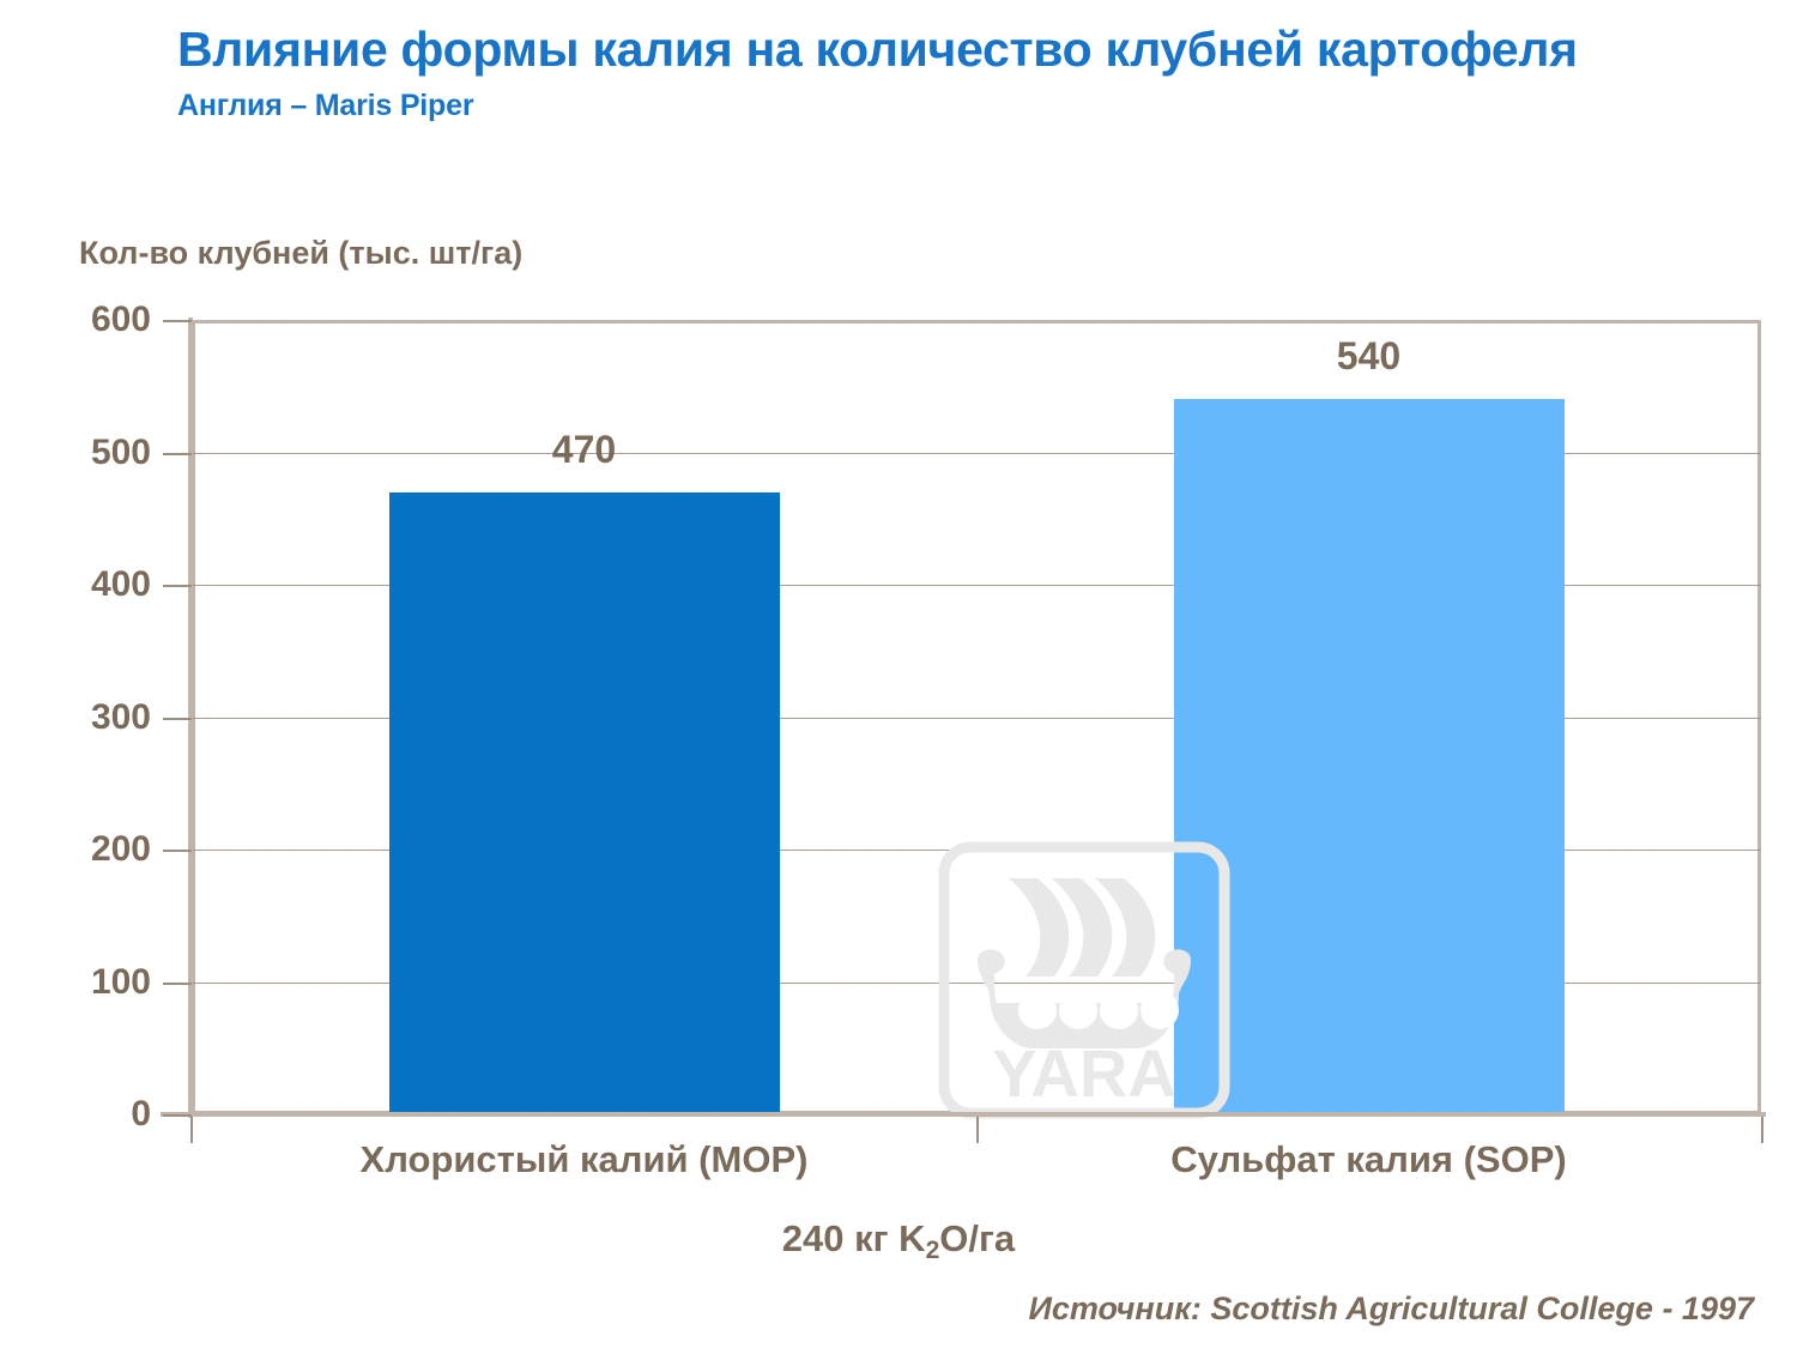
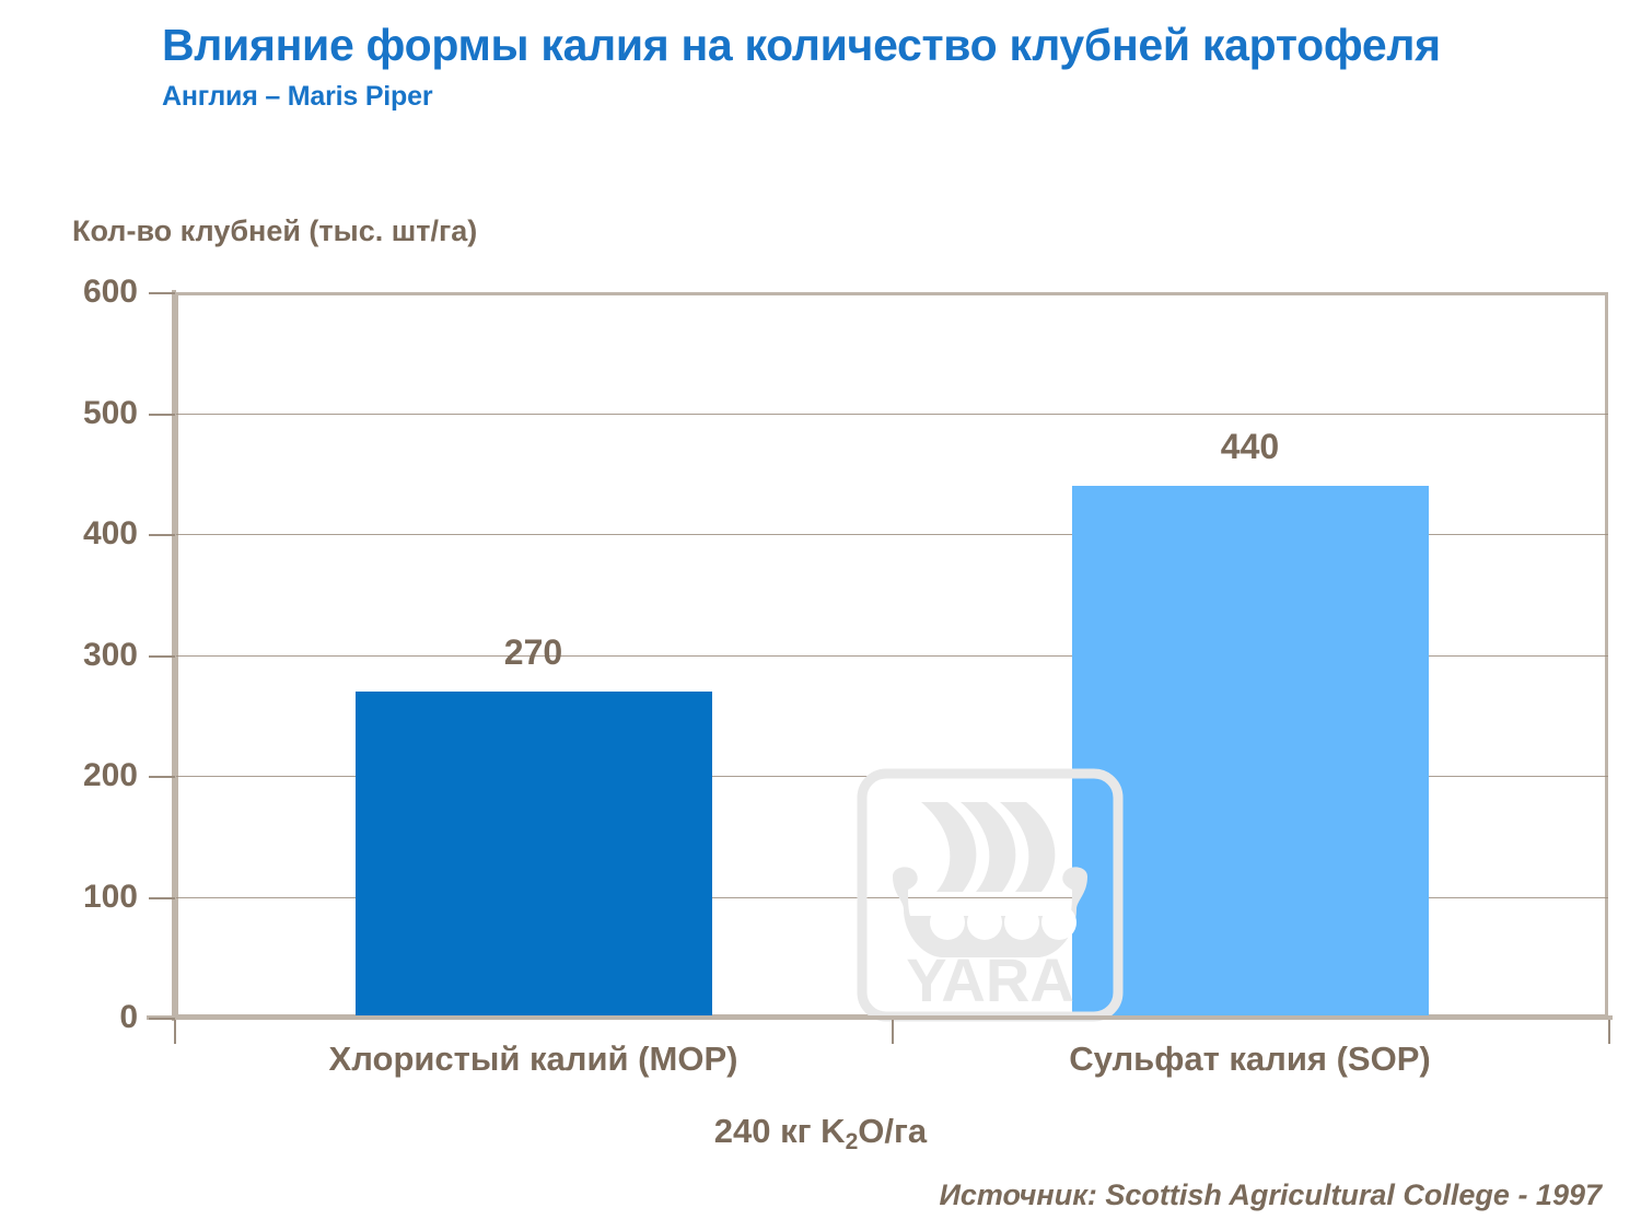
Хлористый калий (MOP): 470 -> 270
Сульфат калия (SOP): 540 -> 440
